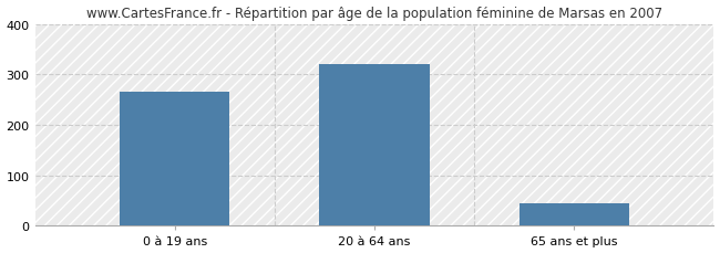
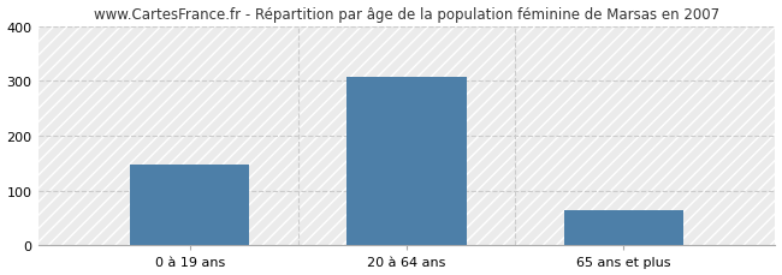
0 à 19 ans: 265 -> 148
20 à 64 ans: 320 -> 307
65 ans et plus: 45 -> 65
